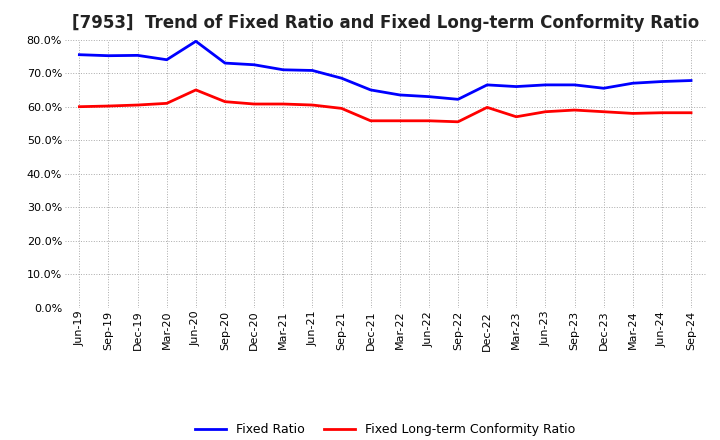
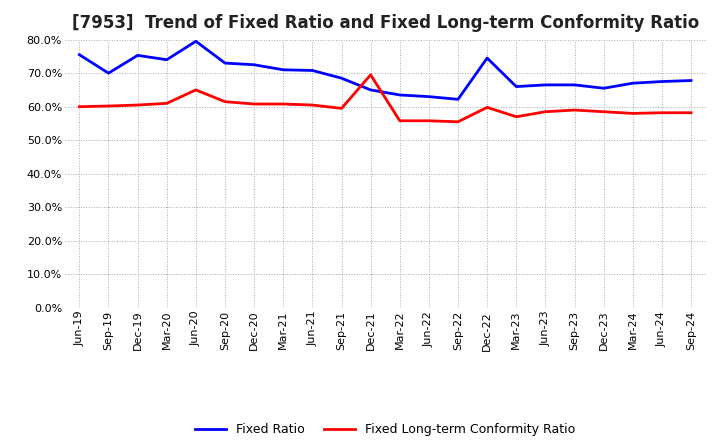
Fixed Ratio/Sep-19: 75.2% -> 70.0%
Fixed Long-term Conformity Ratio/Dec-21: 55.8% -> 69.5%
Fixed Ratio/Dec-22: 66.5% -> 74.5%
